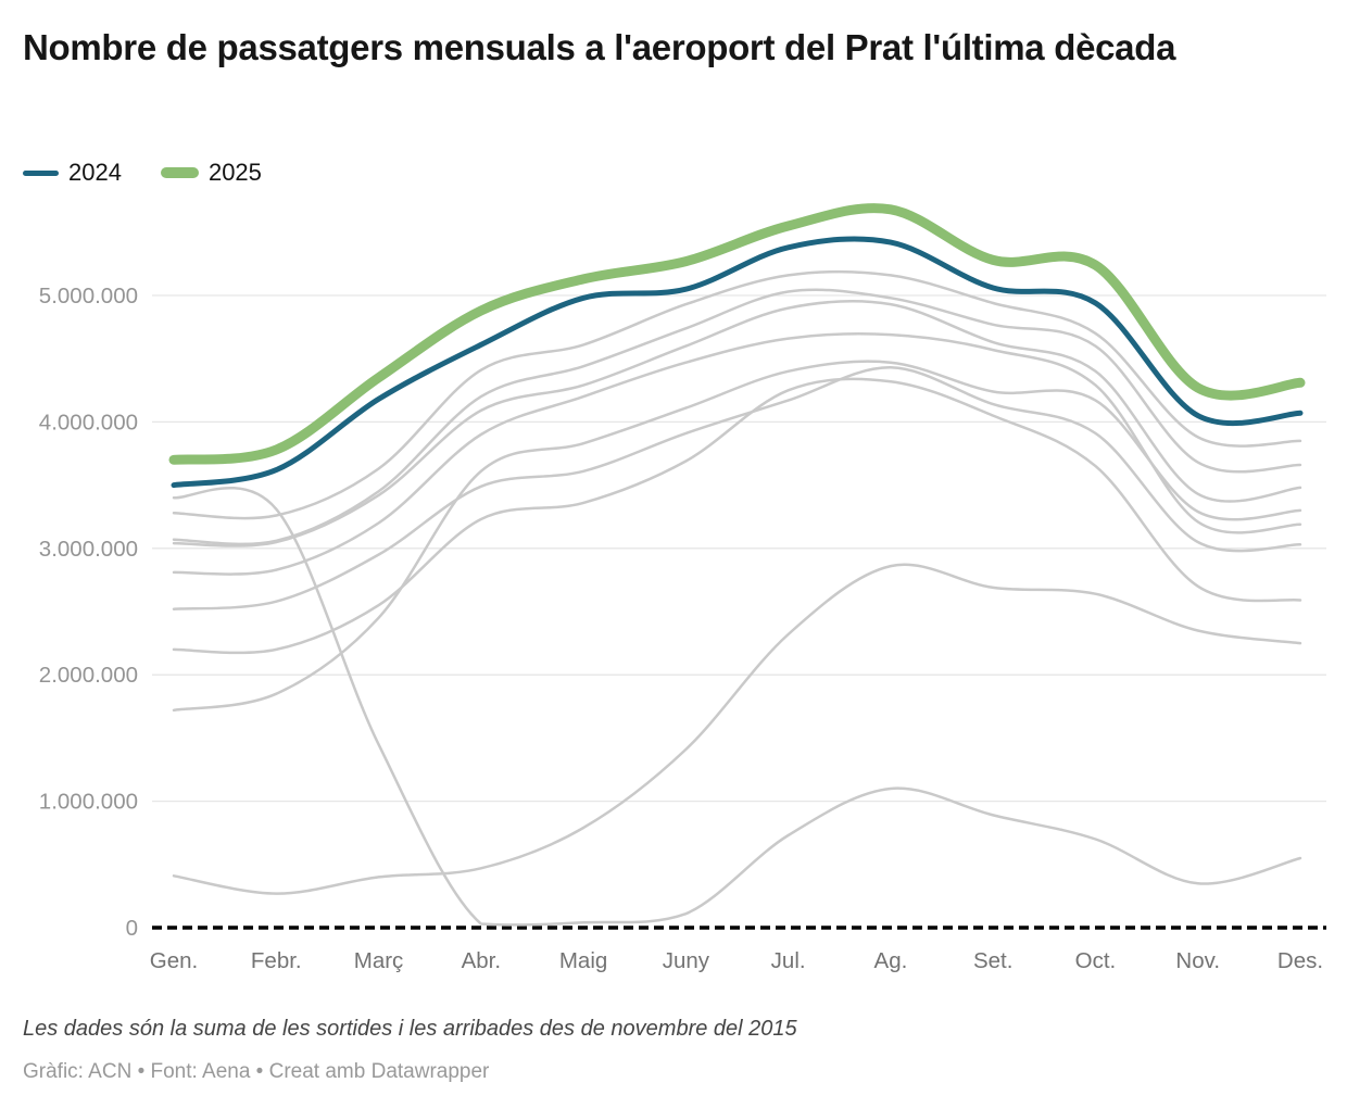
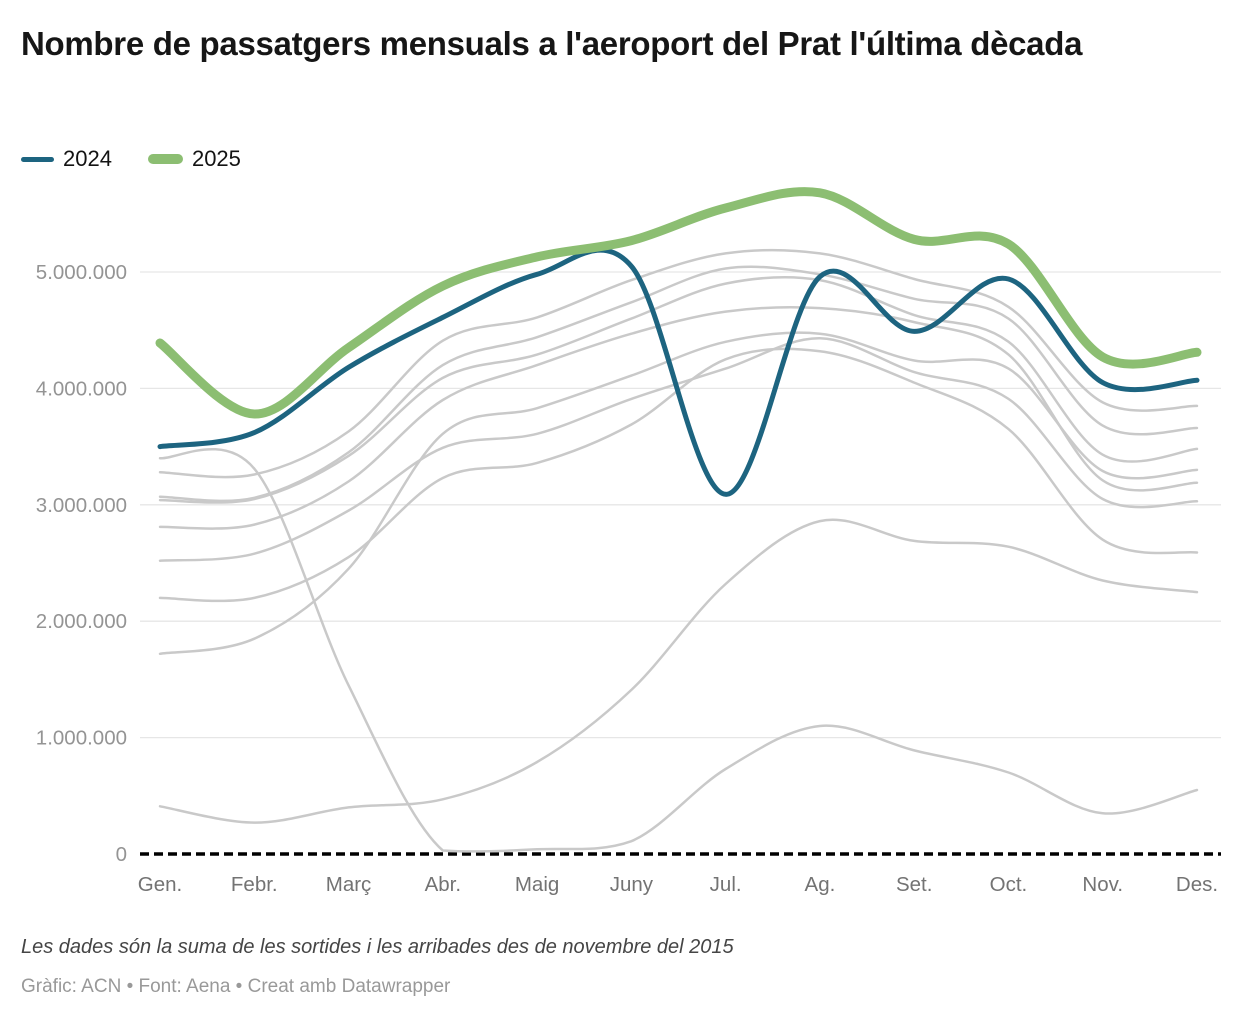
2025/Gen.: 3700000 -> 4390000
2024/Jul.: 5380000 -> 3090000
2024/Ag.: 5420000 -> 4960000
2024/Set.: 5060000 -> 4490000
